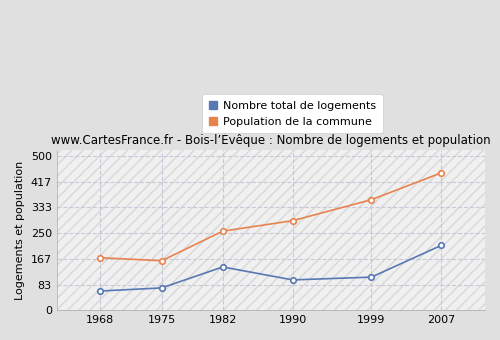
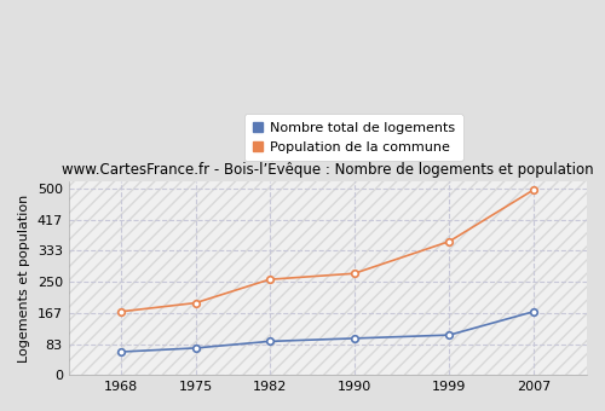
Population de la commune/1975: 160 -> 193
Nombre total de logements/1982: 140 -> 90
Population de la commune/1990: 290 -> 272
Nombre total de logements/2007: 210 -> 170
Population de la commune/2007: 445 -> 497
